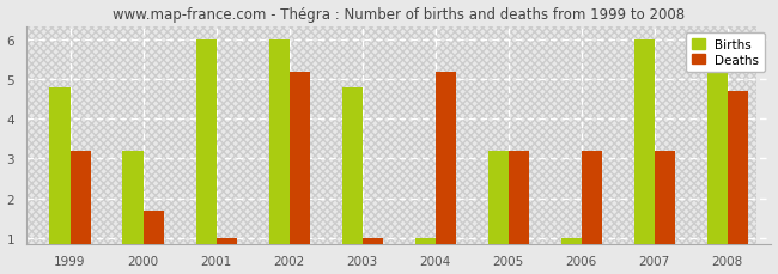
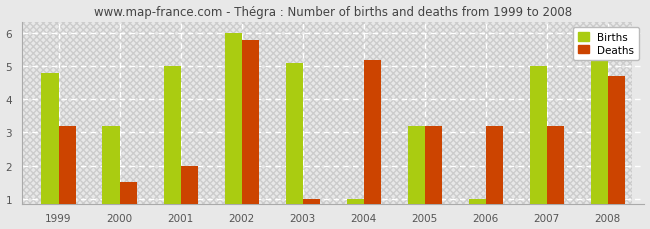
Deaths/2000: 1.7 -> 1.5
Births/2001: 6.0 -> 5.0
Deaths/2001: 1.0 -> 2.0
Deaths/2002: 5.2 -> 5.8
Births/2003: 4.8 -> 5.1
Births/2007: 6.0 -> 5.0
